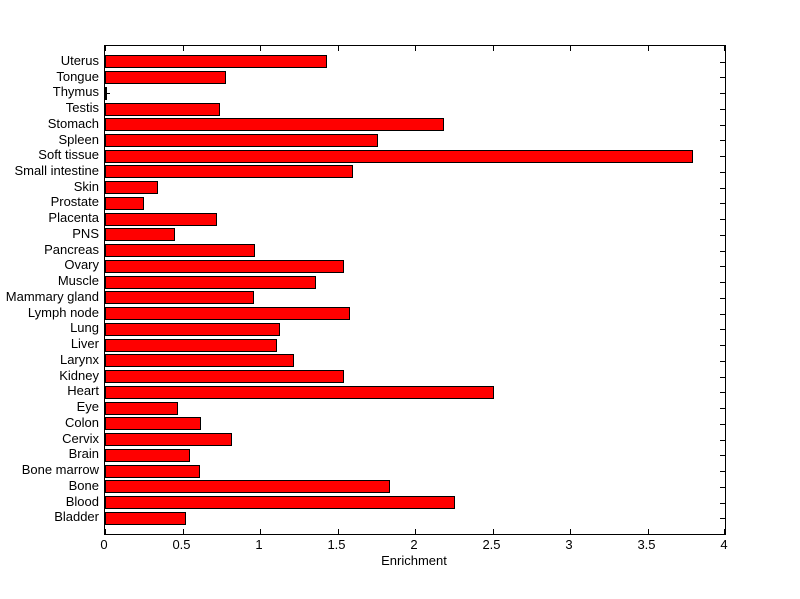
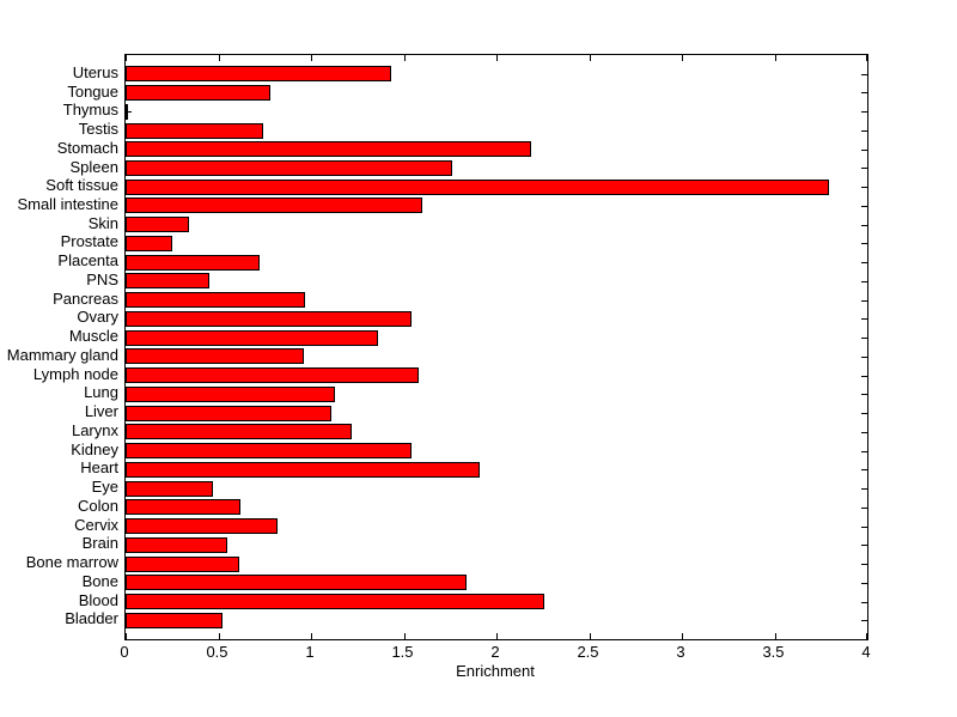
Heart: 2.51 -> 1.91
